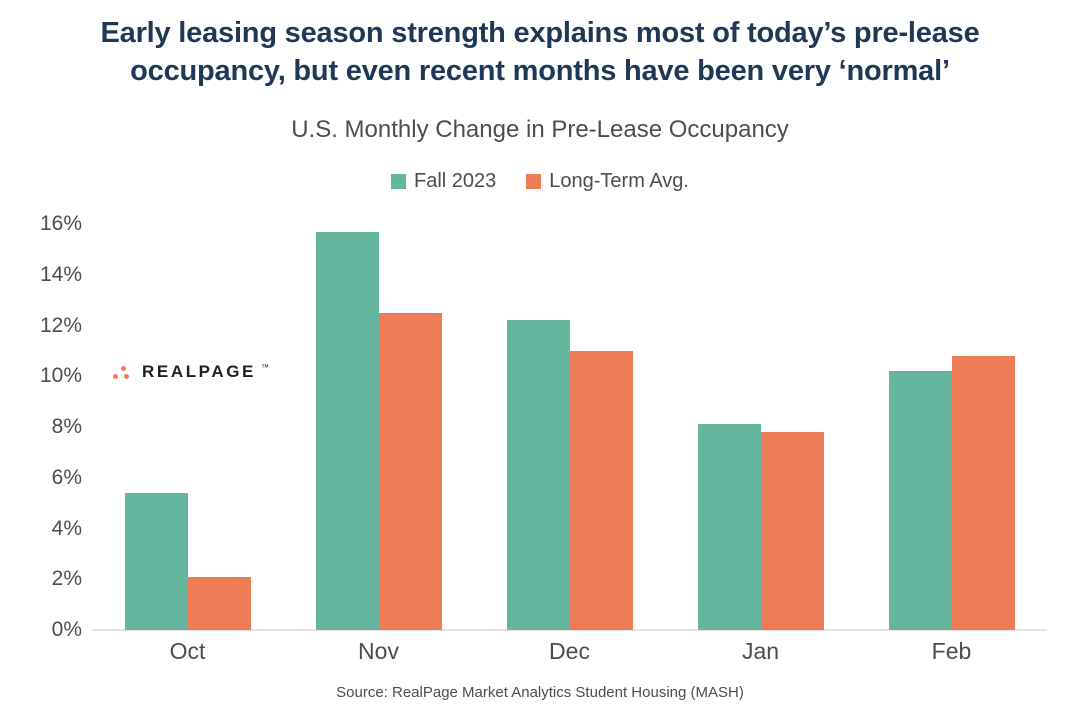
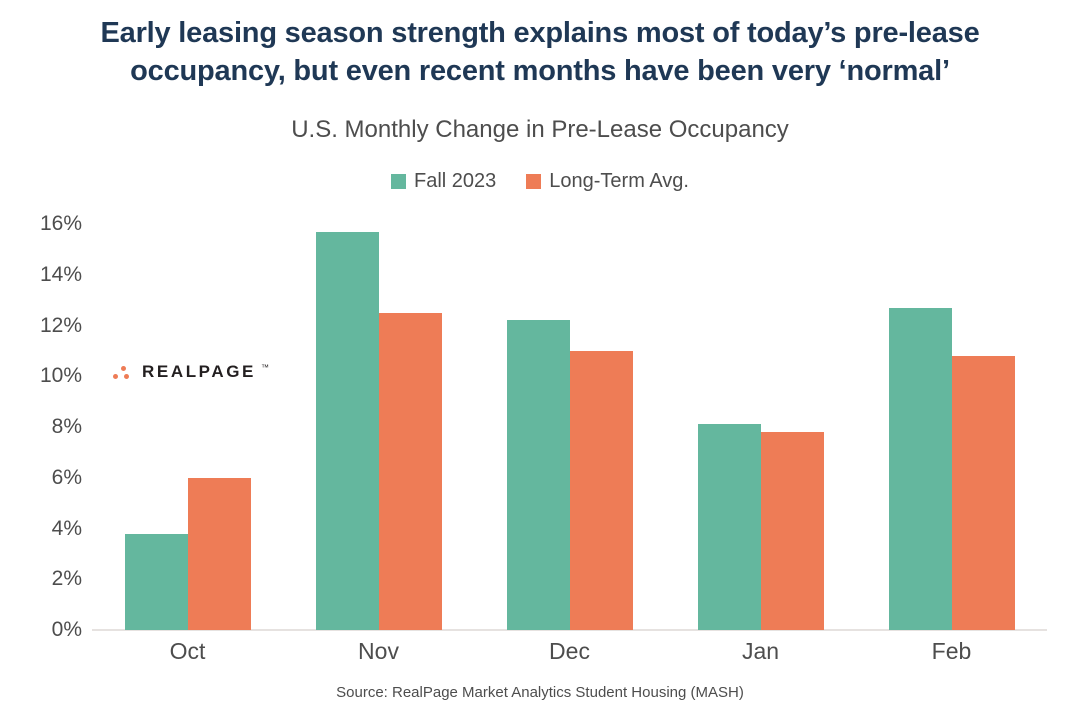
Fall 2023/Oct: 5.4% -> 3.8%
Long-Term Avg./Oct: 2.1% -> 6.0%
Fall 2023/Feb: 10.2% -> 12.7%
